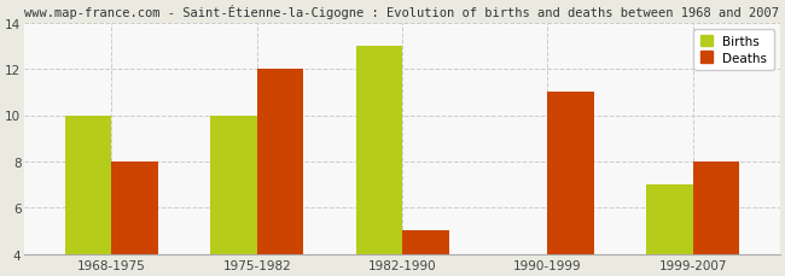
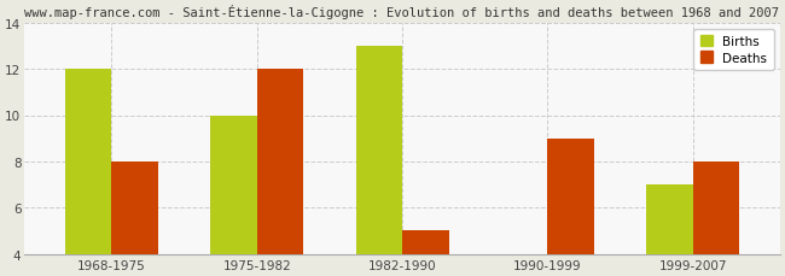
Births/1968-1975: 10 -> 12
Deaths/1990-1999: 11 -> 9
